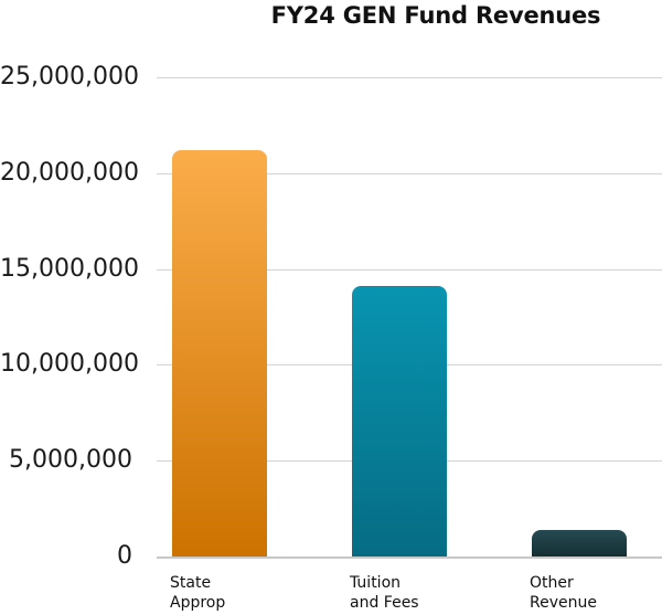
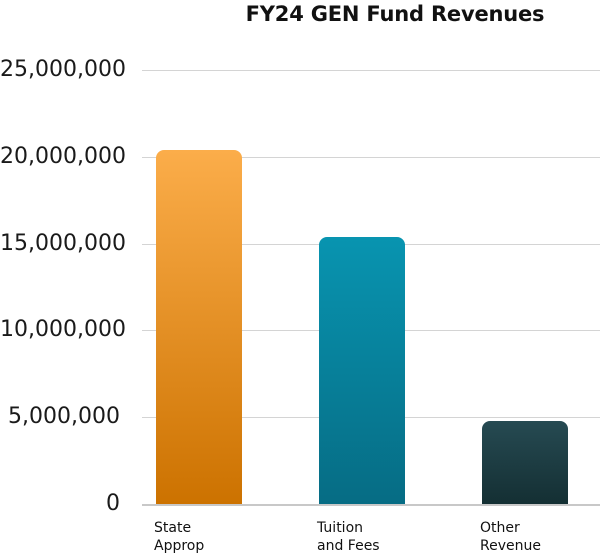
State Approp: 21200000 -> 20400000
Tuition and Fees: 14100000 -> 15400000
Other Revenue: 1400000 -> 4800000
